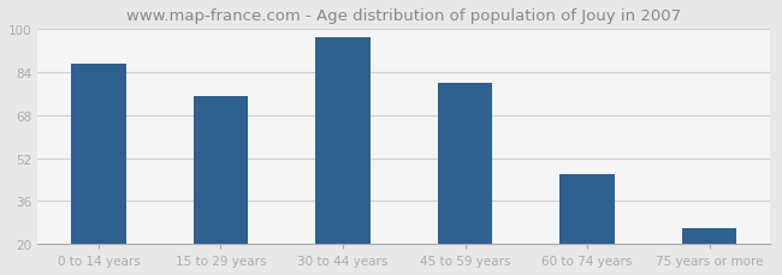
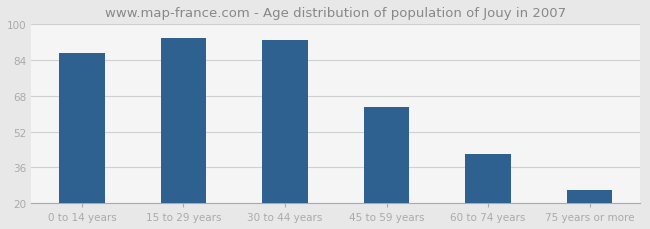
15 to 29 years: 75 -> 94
30 to 44 years: 97 -> 93
45 to 59 years: 80 -> 63
60 to 74 years: 46 -> 42
